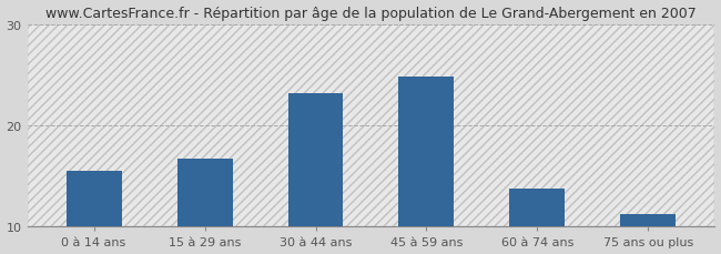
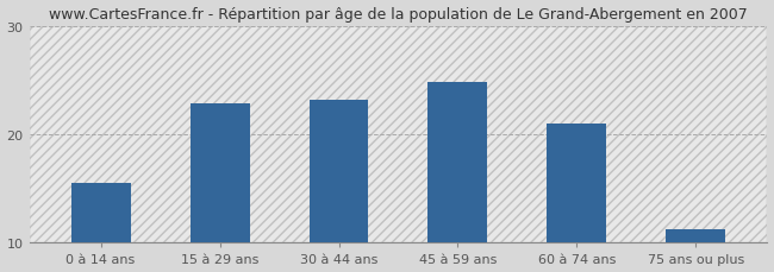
15 à 29 ans: 16.7 -> 22.8
60 à 74 ans: 13.8 -> 21.0
